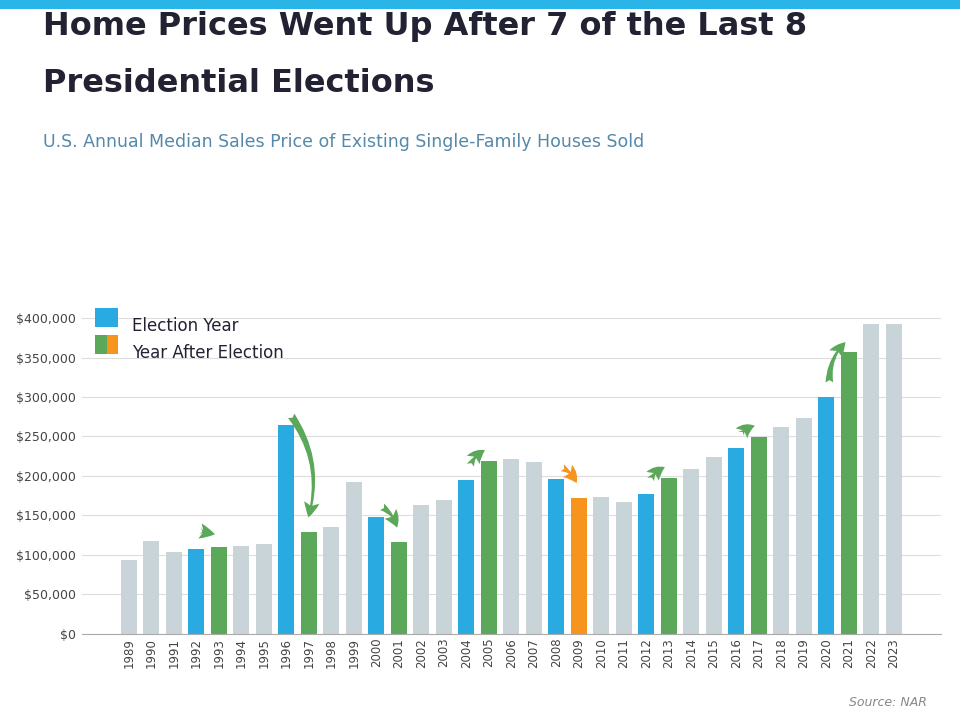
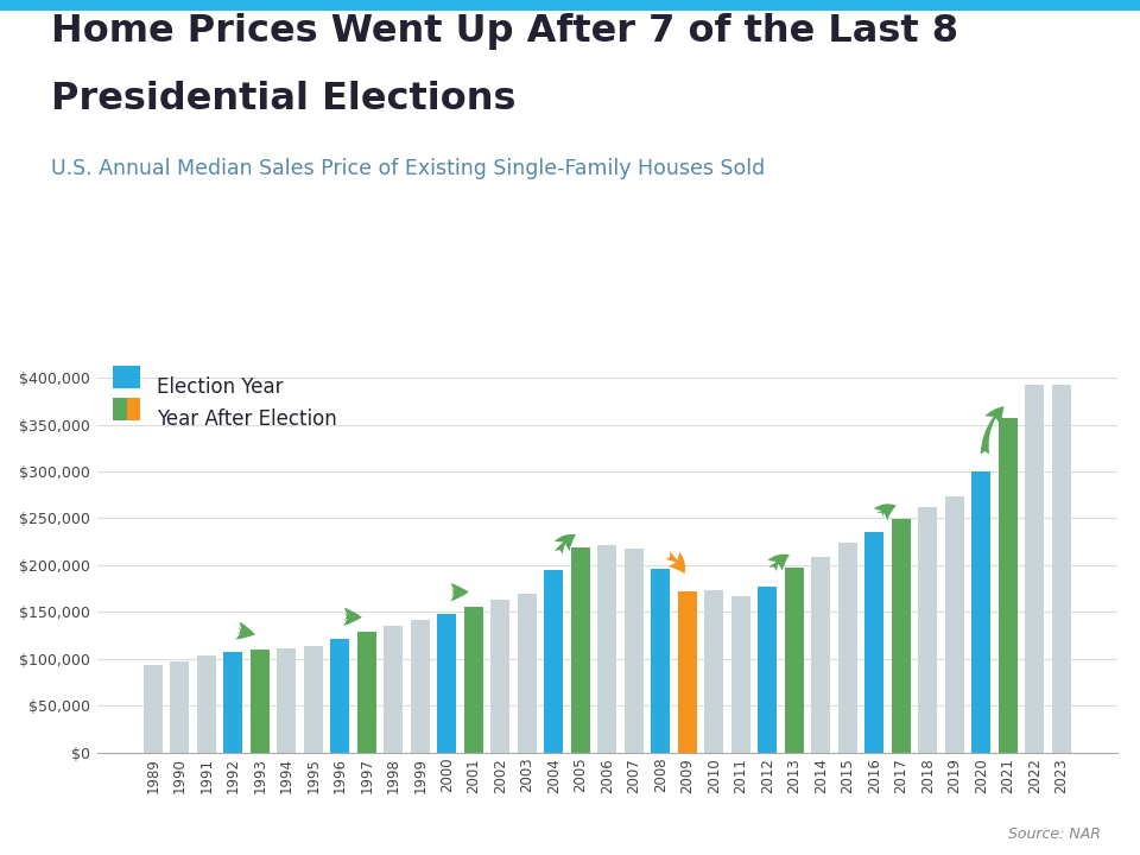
1990: $118,000 -> $98,000
1996: $264,000 -> $122,000
1999: $192,000 -> $141,000
2001: $116,000 -> $156,000
